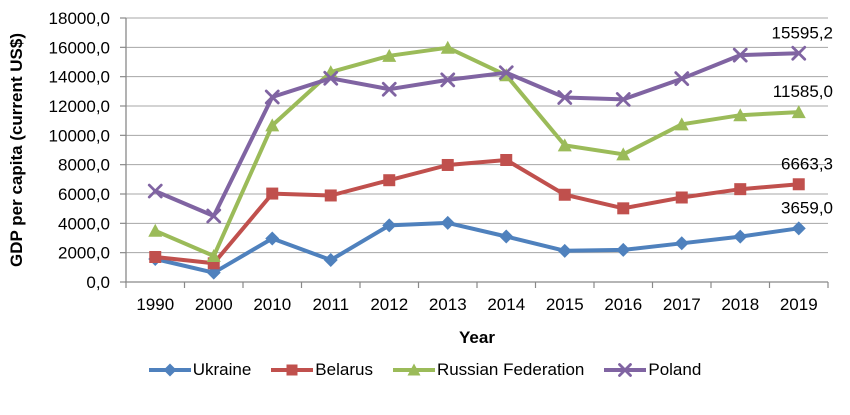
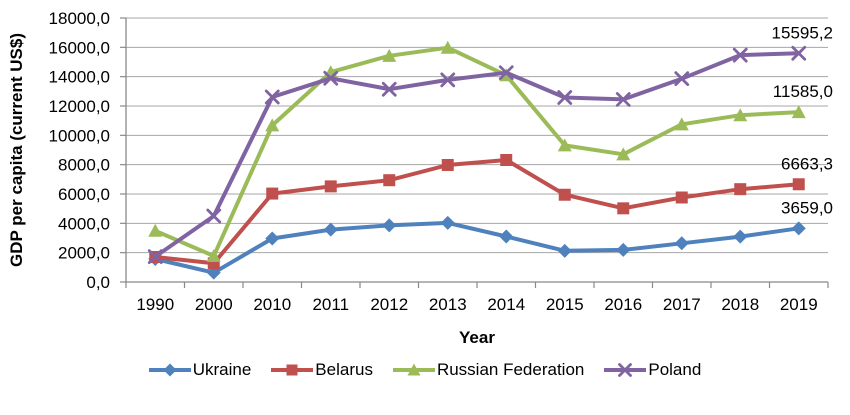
Poland/1990: 6200 -> 1700
Ukraine/2011: 1500 -> 3600
Belarus/2011: 5900 -> 6500
